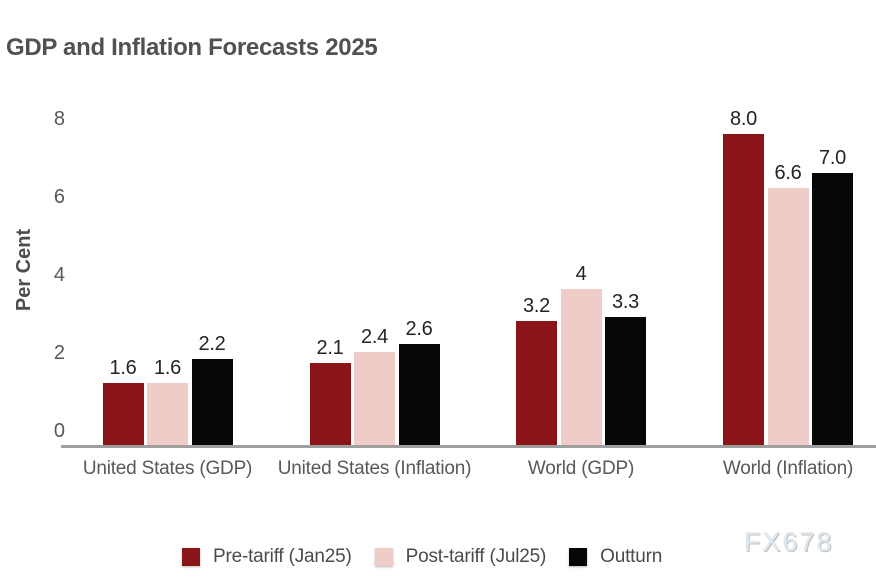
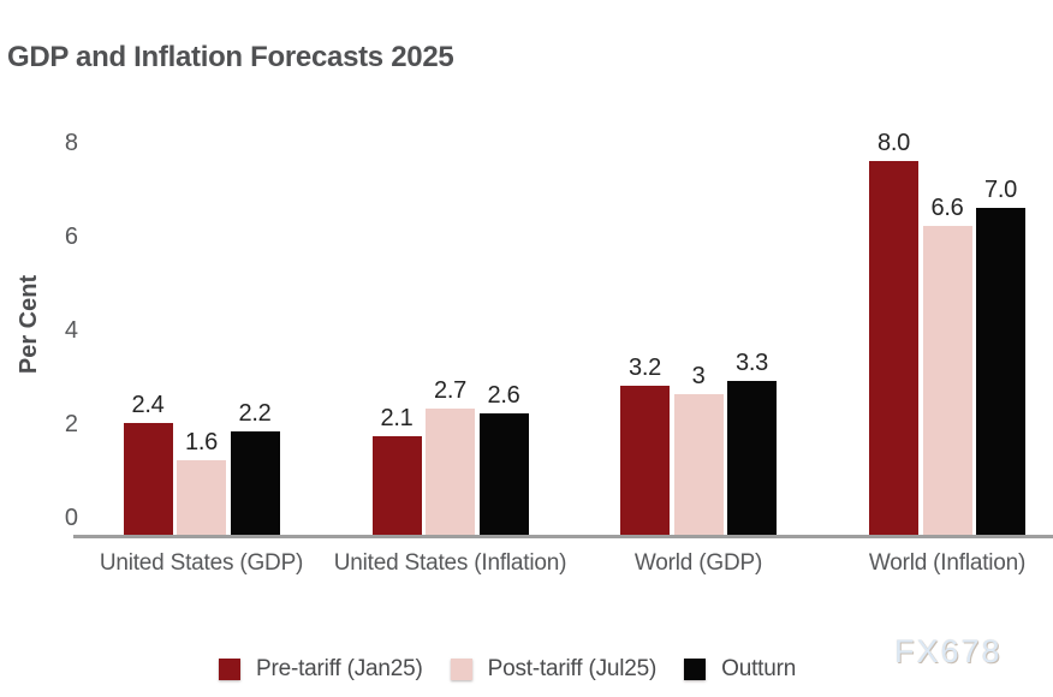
Pre-tariff (Jan25)/United States (GDP): 1.6 -> 2.4
Post-tariff (Jul25)/United States (Inflation): 2.4 -> 2.7
Post-tariff (Jul25)/World (GDP): 4 -> 3
